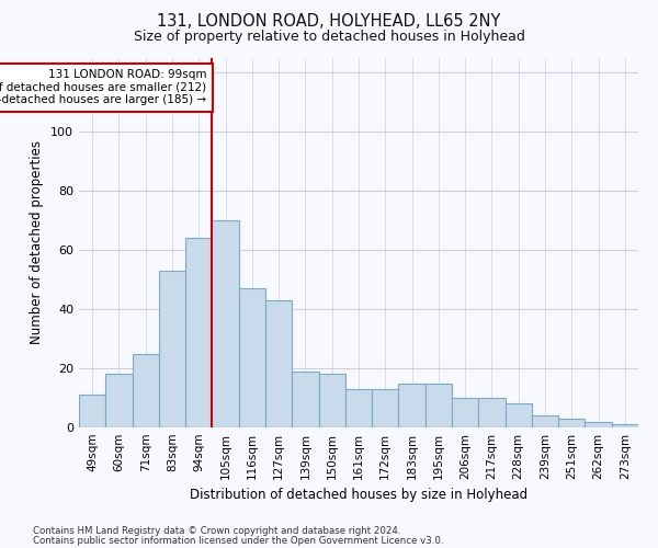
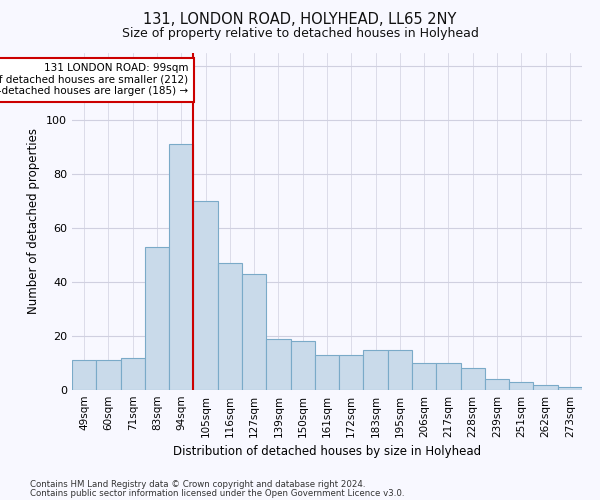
60sqm: 18 -> 11
71sqm: 25 -> 12
94sqm: 64 -> 91
